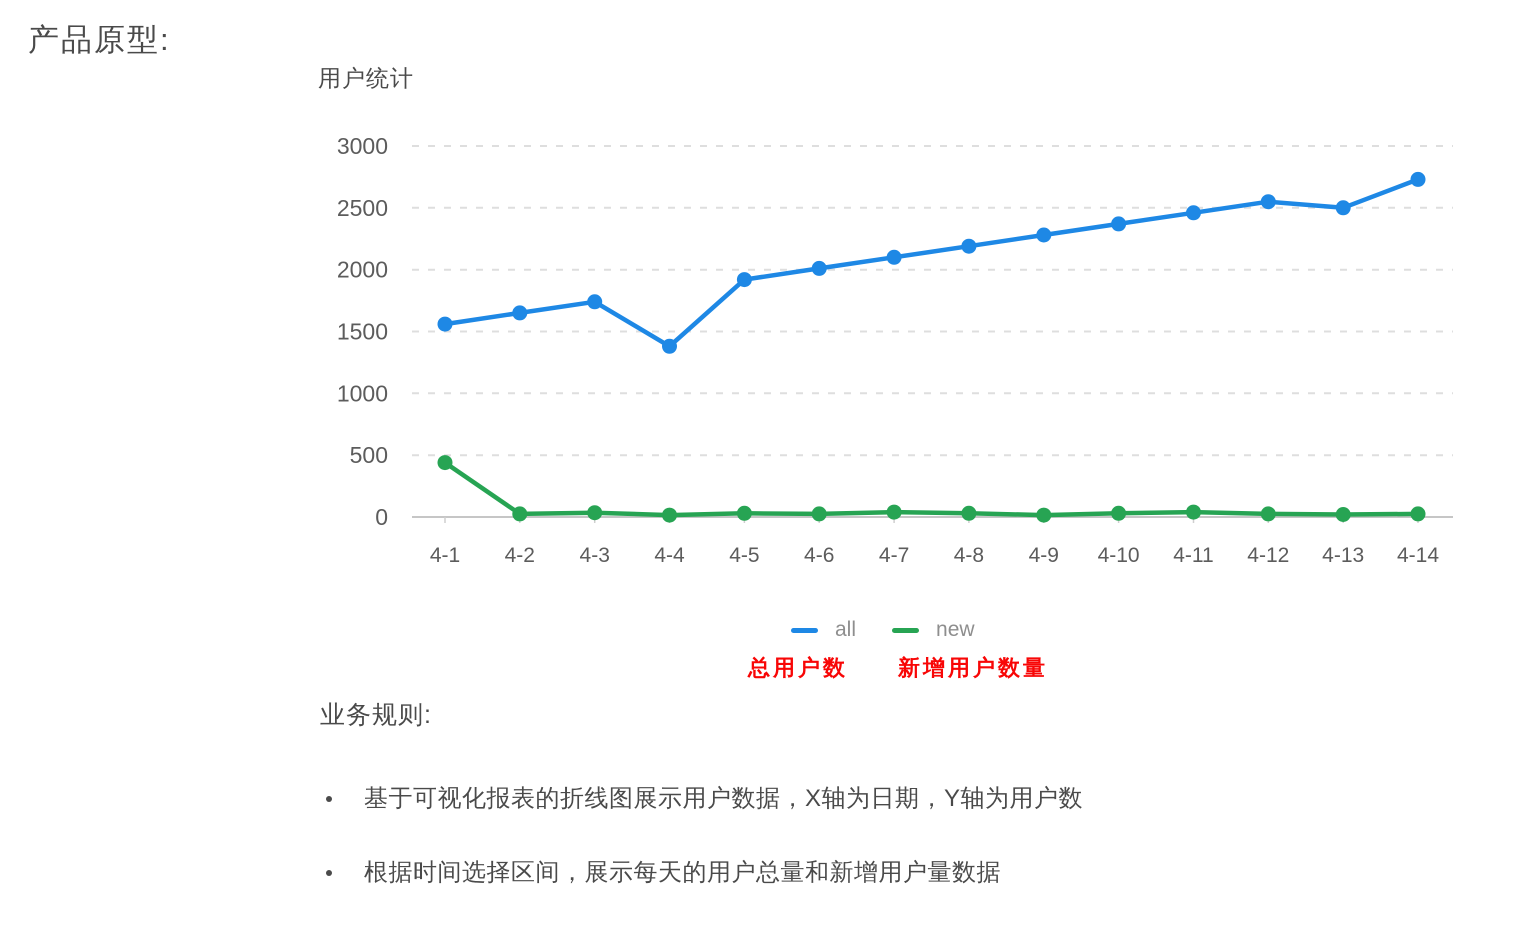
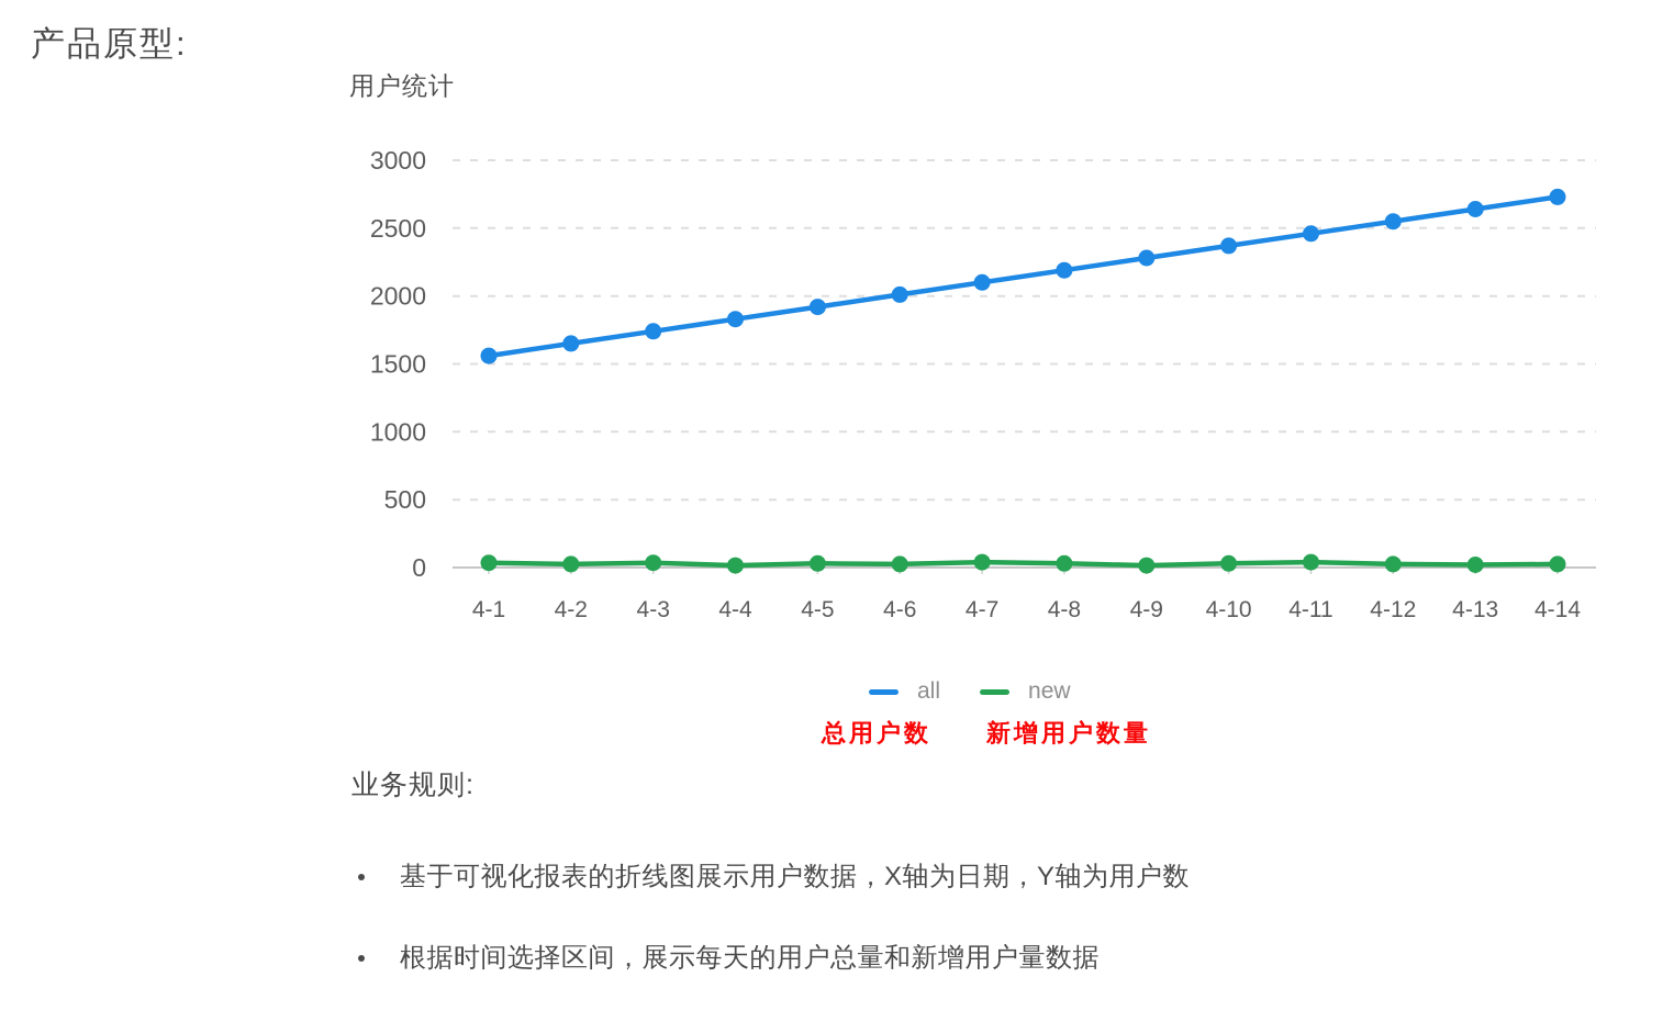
new/4-1: 440 -> 40
all/4-4: 1380 -> 1830
all/4-13: 2500 -> 2640
